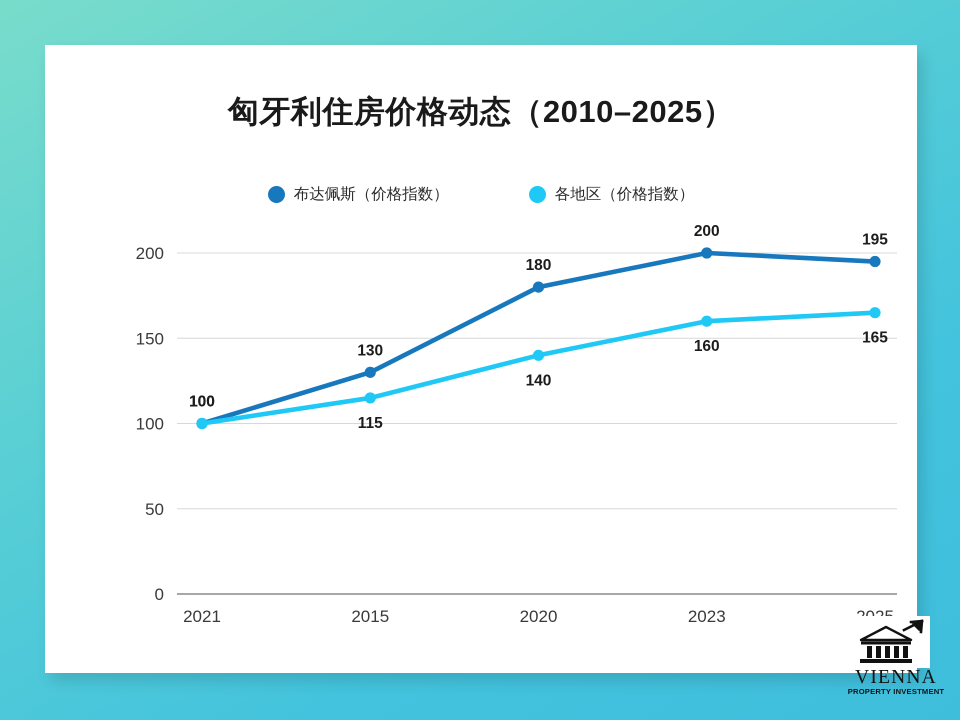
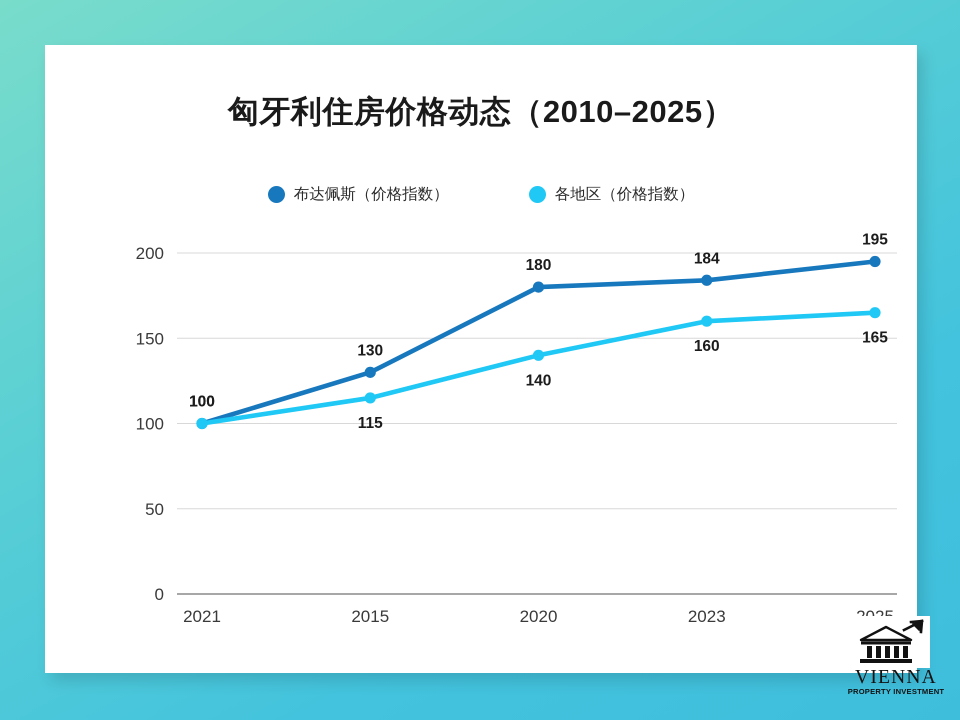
布达佩斯（价格指数）/2023: 200 -> 184
